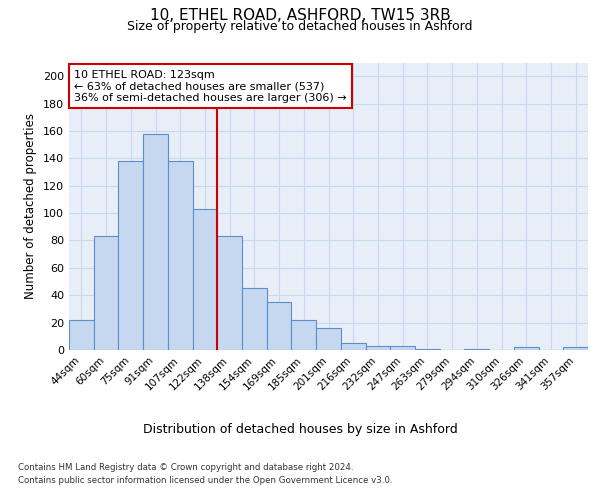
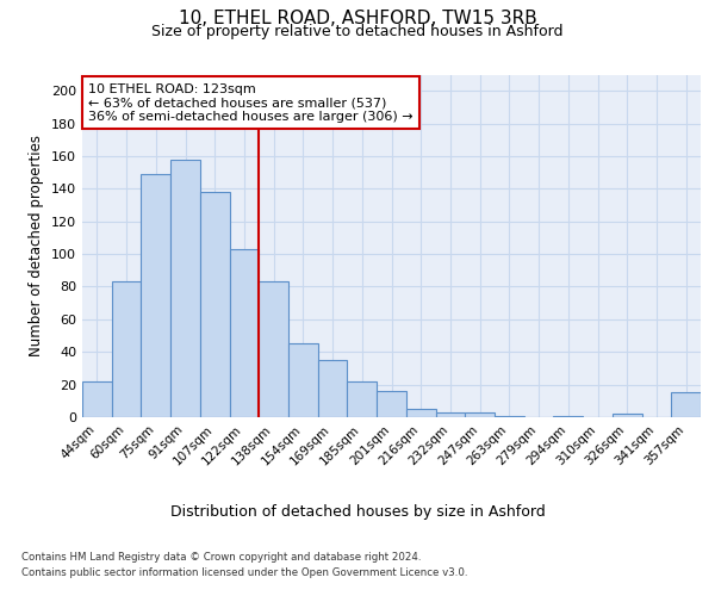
75sqm: 138 -> 149
357sqm: 2 -> 15
